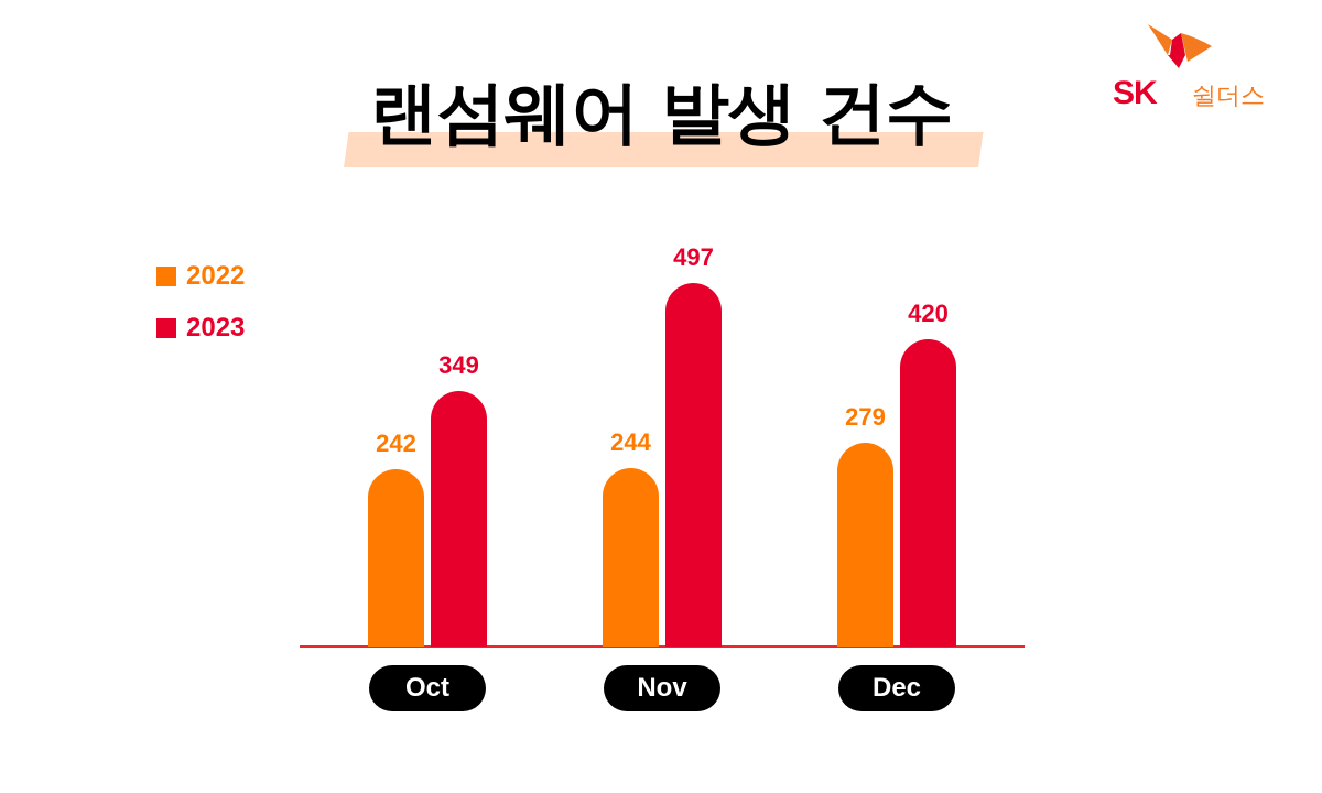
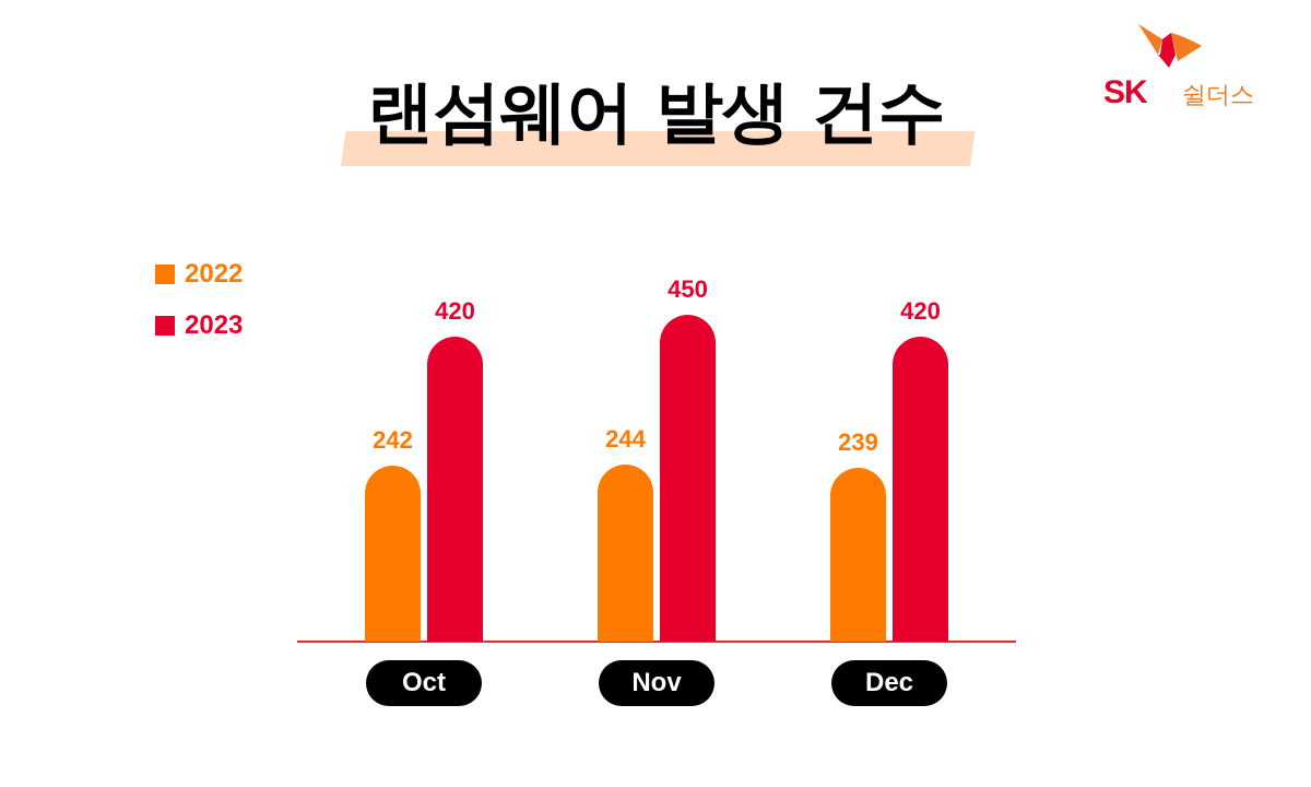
2023/Oct: 349 -> 420
2023/Nov: 497 -> 450
2022/Dec: 279 -> 239
